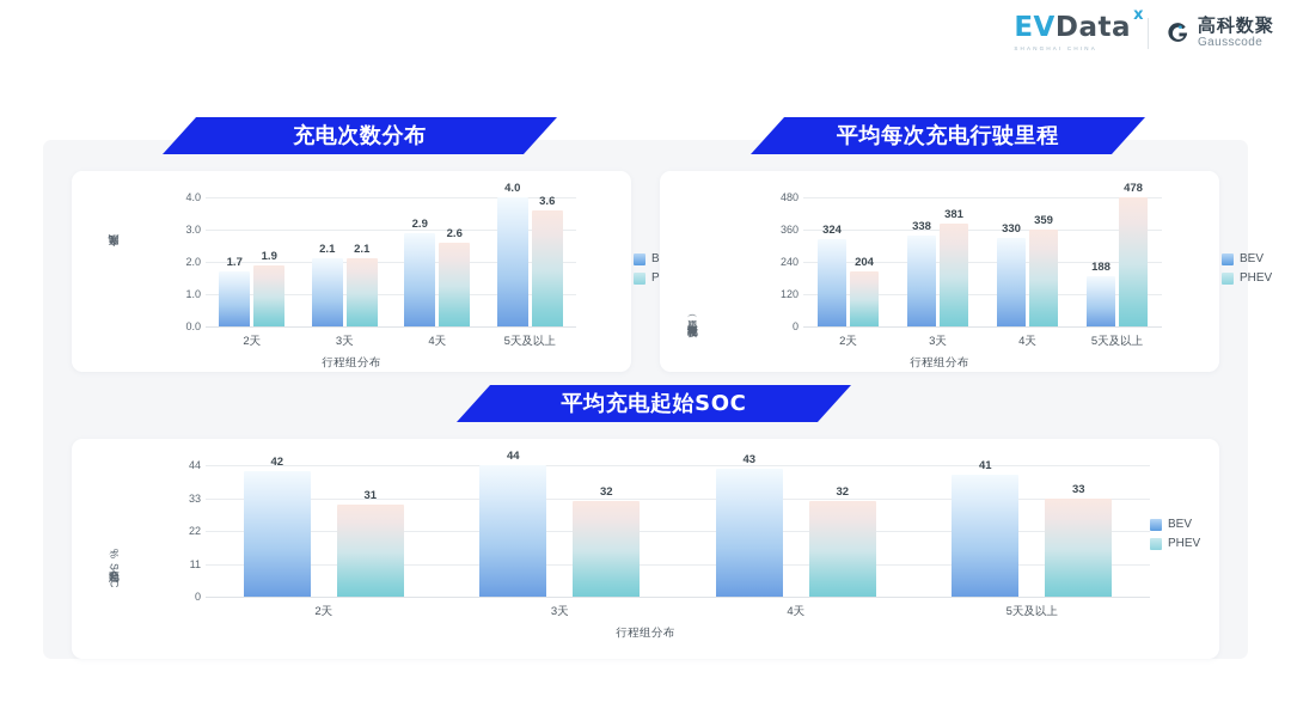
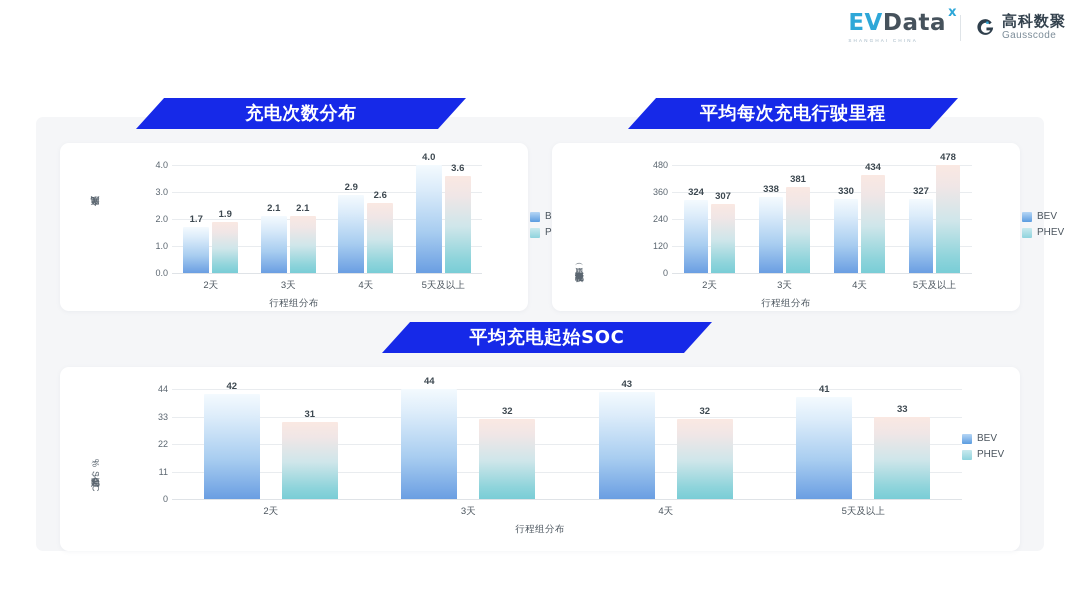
平均每次充电行驶里程/PHEV/2天: 204 -> 307
平均每次充电行驶里程/PHEV/4天: 359 -> 434
平均每次充电行驶里程/BEV/5天及以上: 188 -> 327
